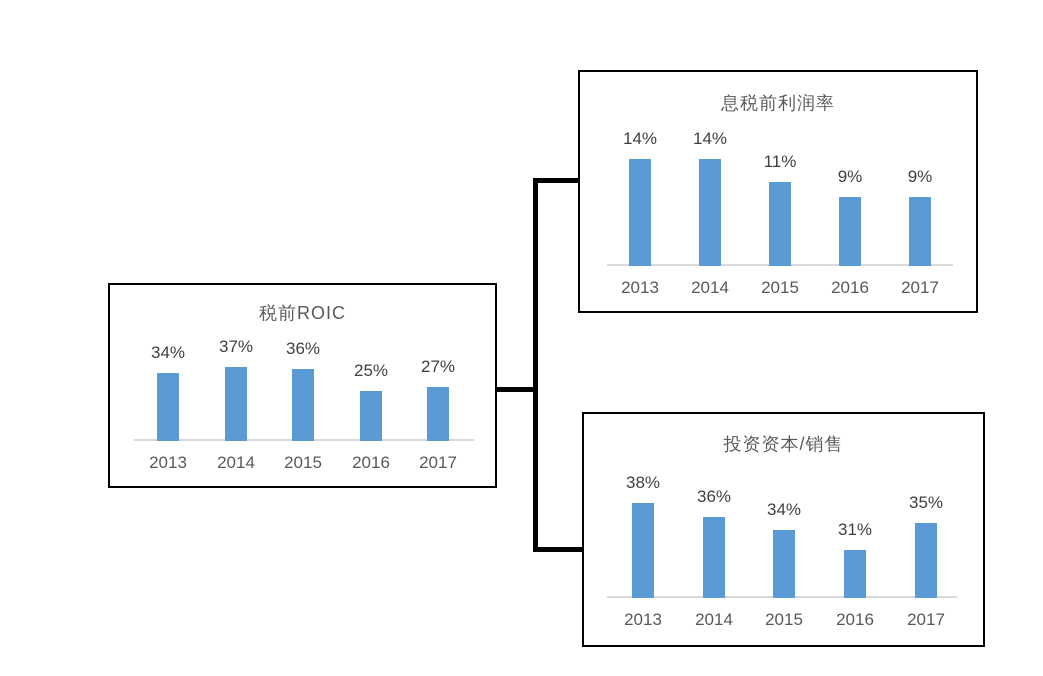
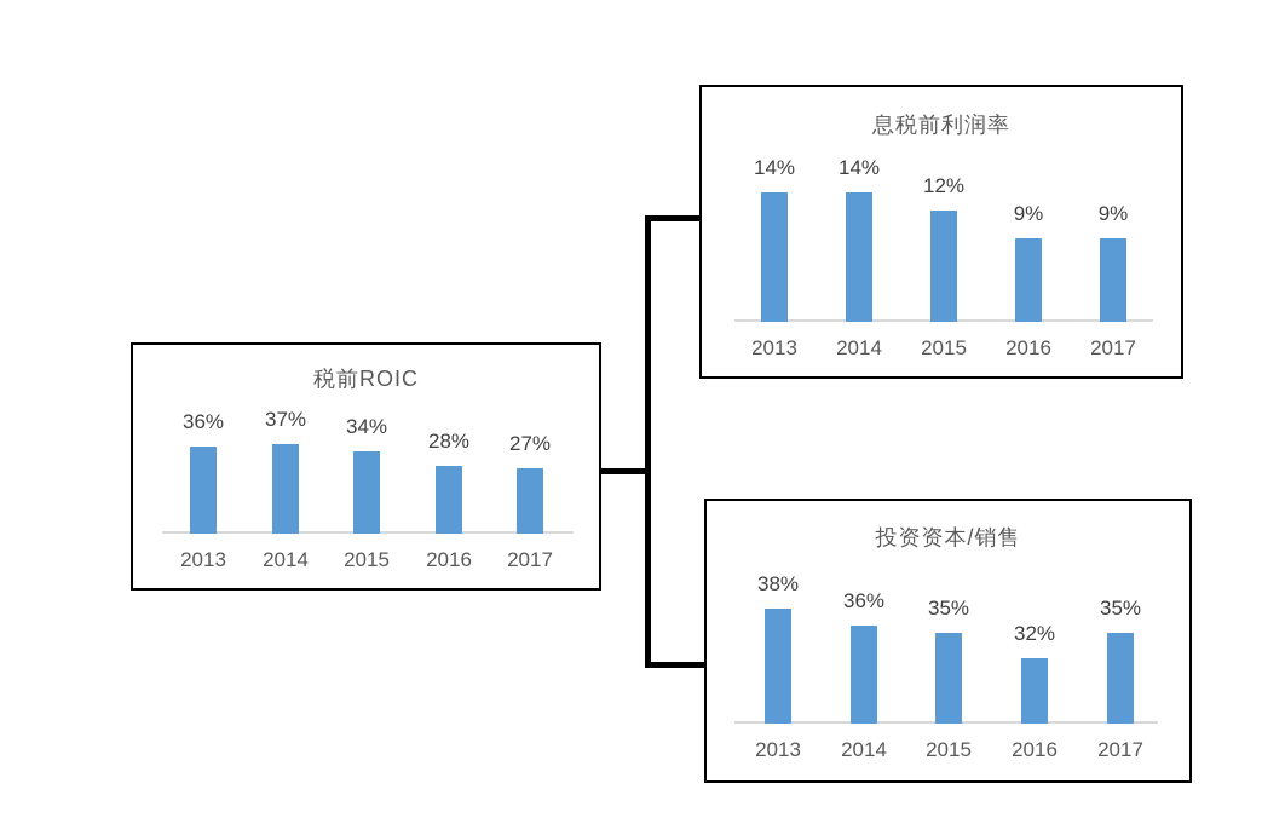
税前ROIC/2013: 34% -> 36%
税前ROIC/2015: 36% -> 34%
税前ROIC/2016: 25% -> 28%
息税前利润率/2015: 11% -> 12%
投资资本/销售/2015: 34% -> 35%
投资资本/销售/2016: 31% -> 32%
